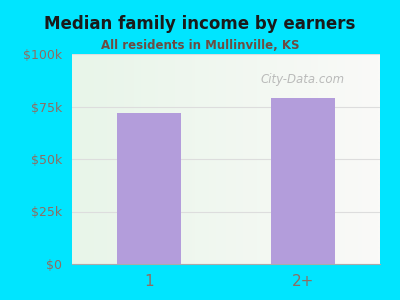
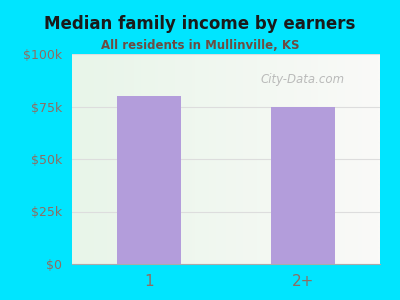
1: $72k -> $80k
2+: $79k -> $75k
